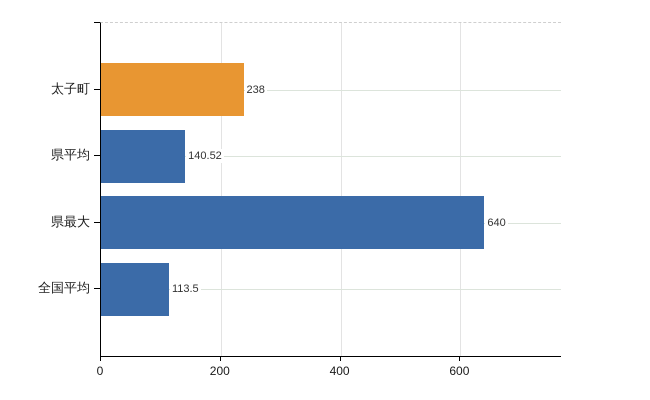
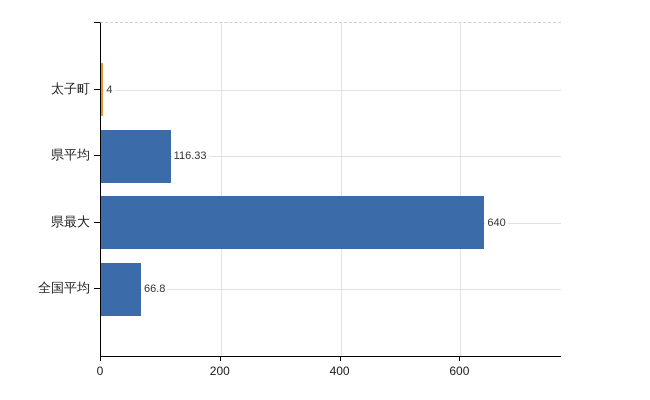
太子町: 238 -> 4
県平均: 140.52 -> 116.33
全国平均: 113.5 -> 66.8
